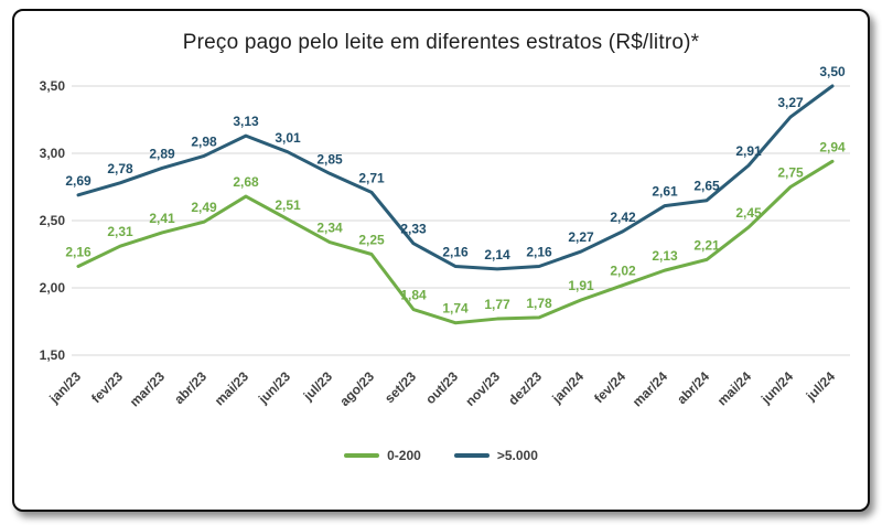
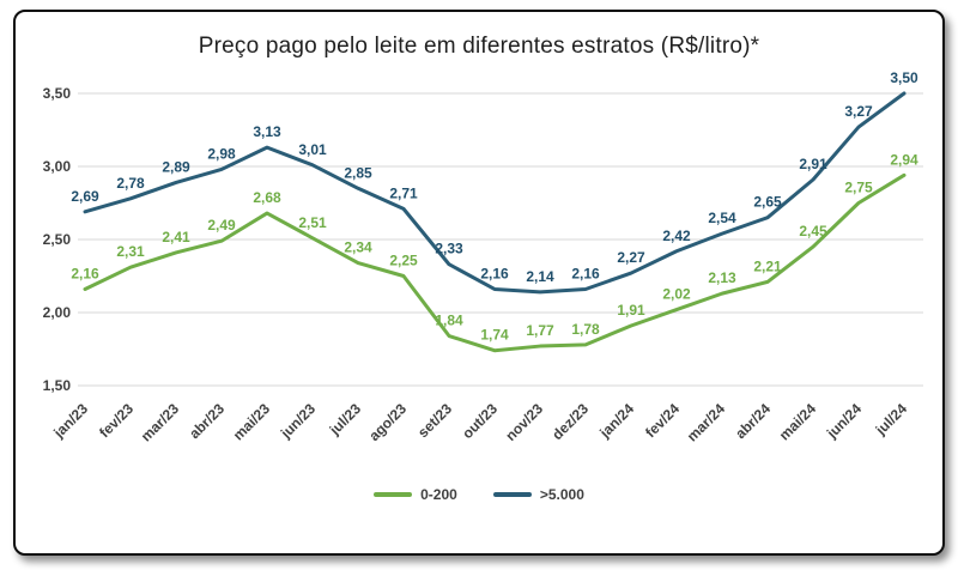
>5.000/mar/24: 2,61 -> 2,54
